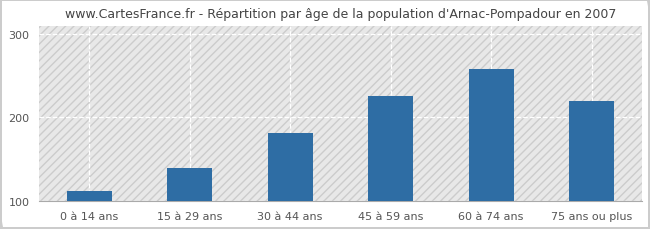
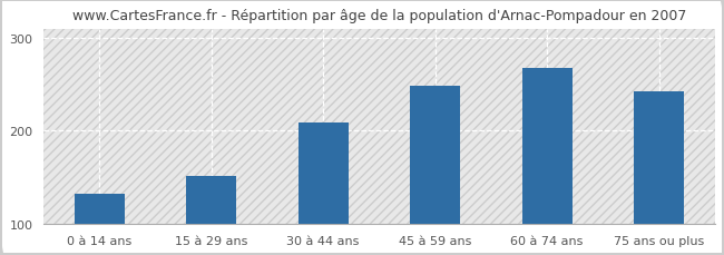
0 à 14 ans: 112 -> 132
15 à 29 ans: 140 -> 152
30 à 44 ans: 182 -> 209
45 à 59 ans: 226 -> 249
60 à 74 ans: 258 -> 268
75 ans ou plus: 220 -> 242
